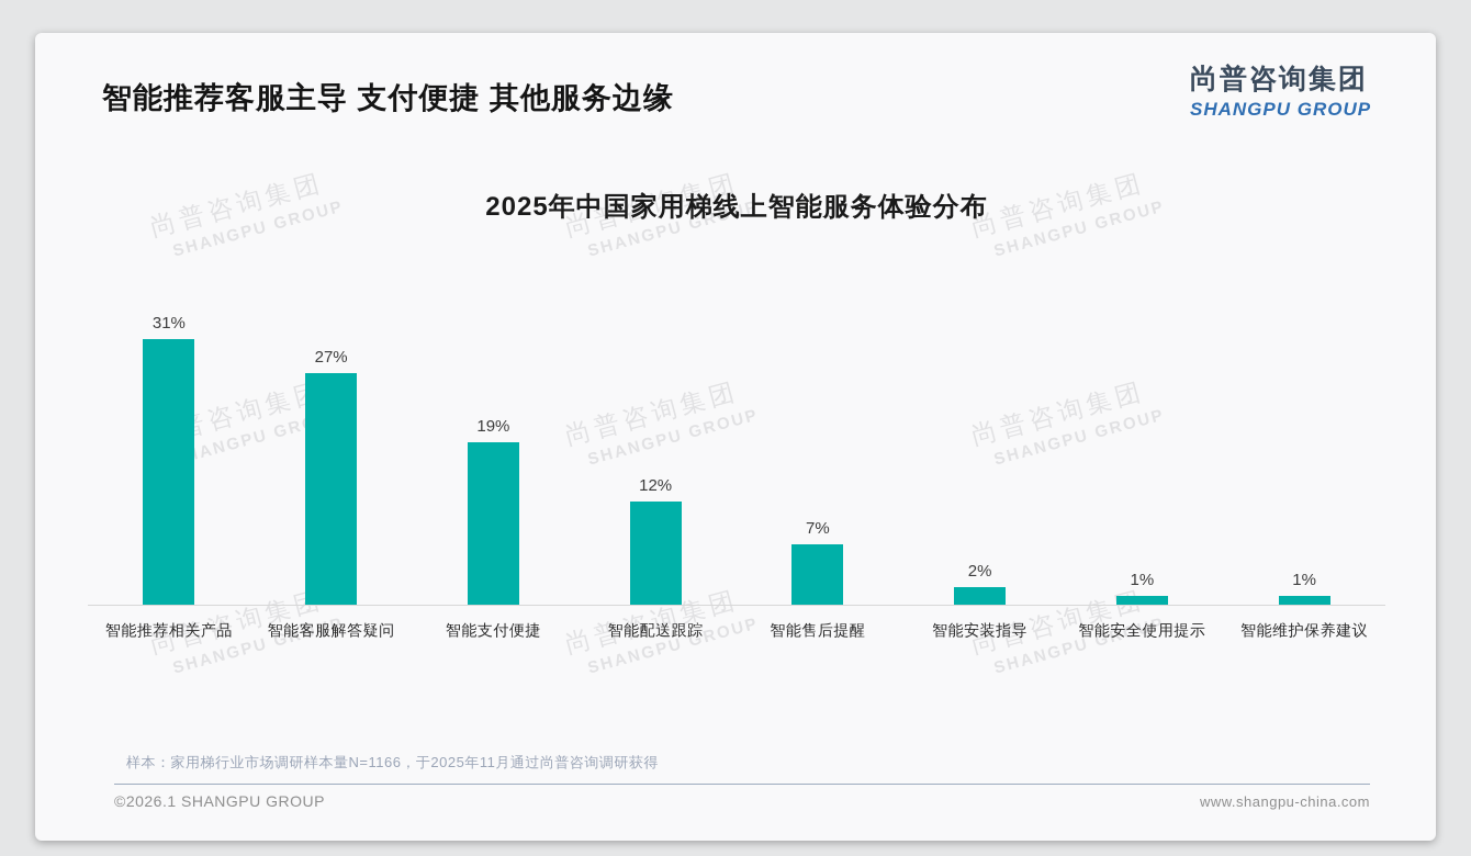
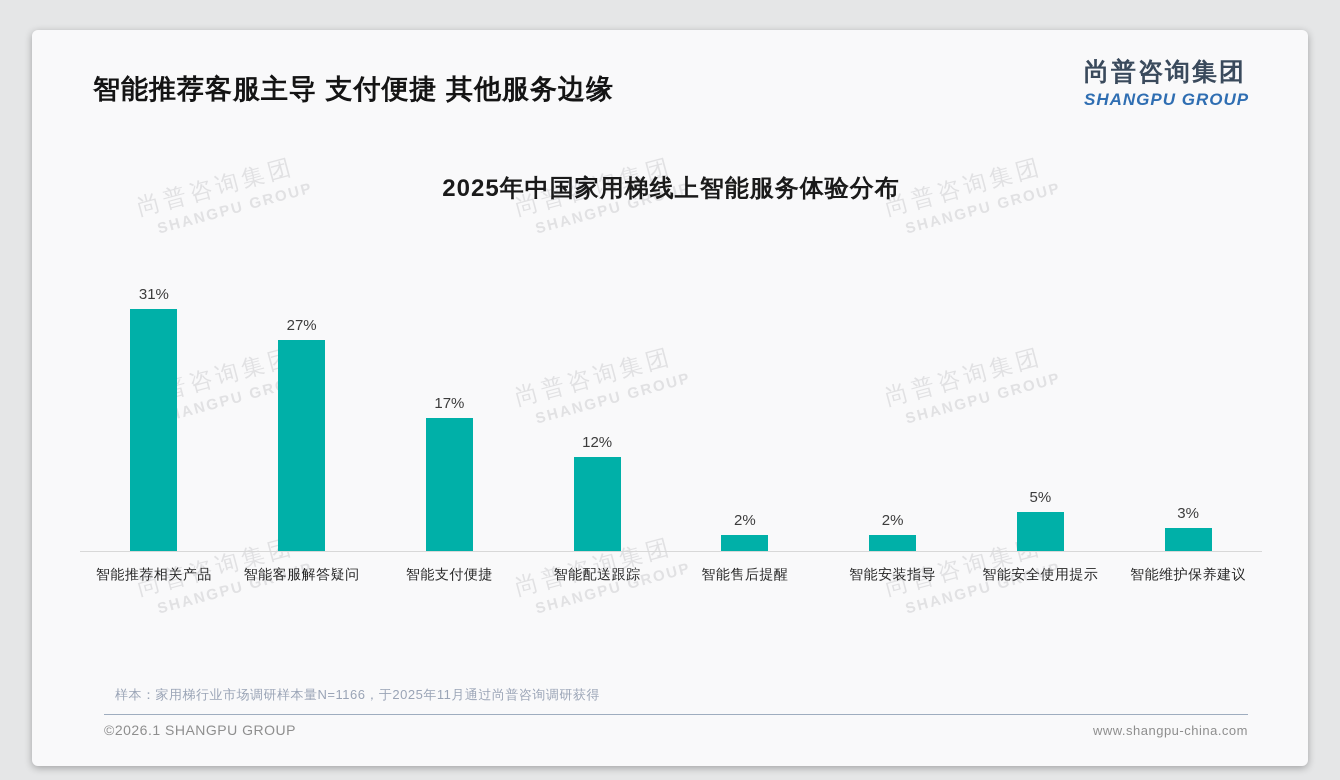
智能支付便捷: 19% -> 17%
智能售后提醒: 7% -> 2%
智能安全使用提示: 1% -> 5%
智能维护保养建议: 1% -> 3%
